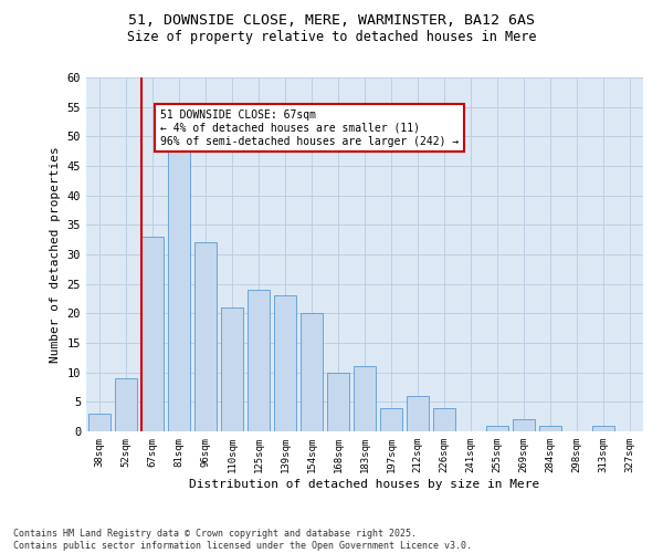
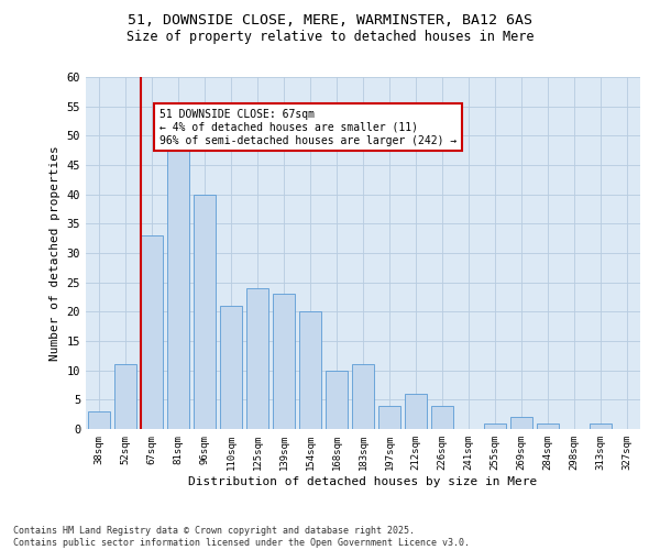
52sqm: 9 -> 11
96sqm: 32 -> 40
